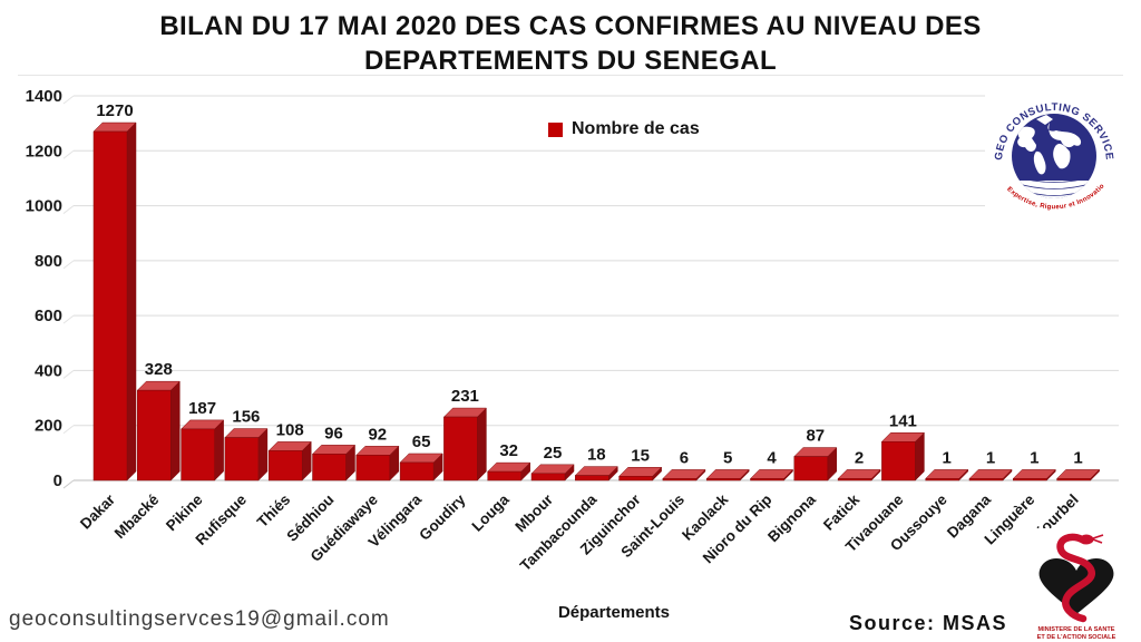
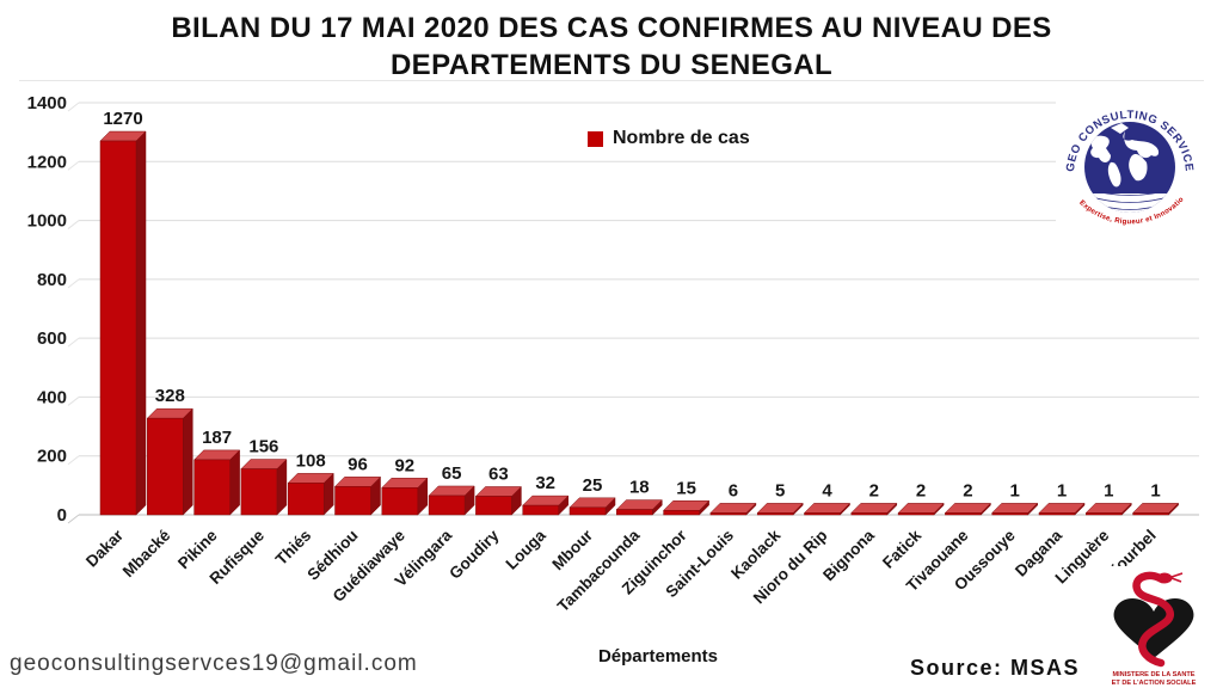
Goudiry: 231 -> 63
Bignona: 87 -> 2
Tivaouane: 141 -> 2
